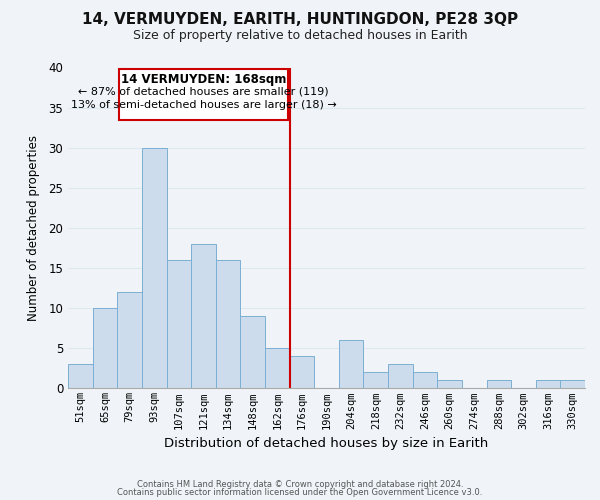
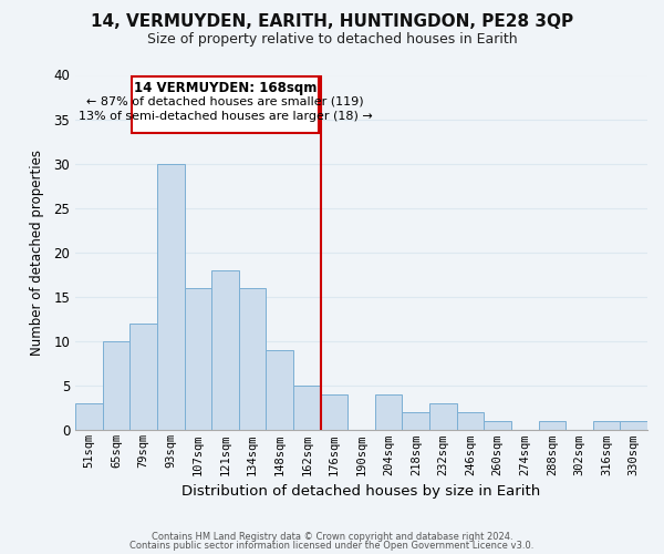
204sqm: 6 -> 4
